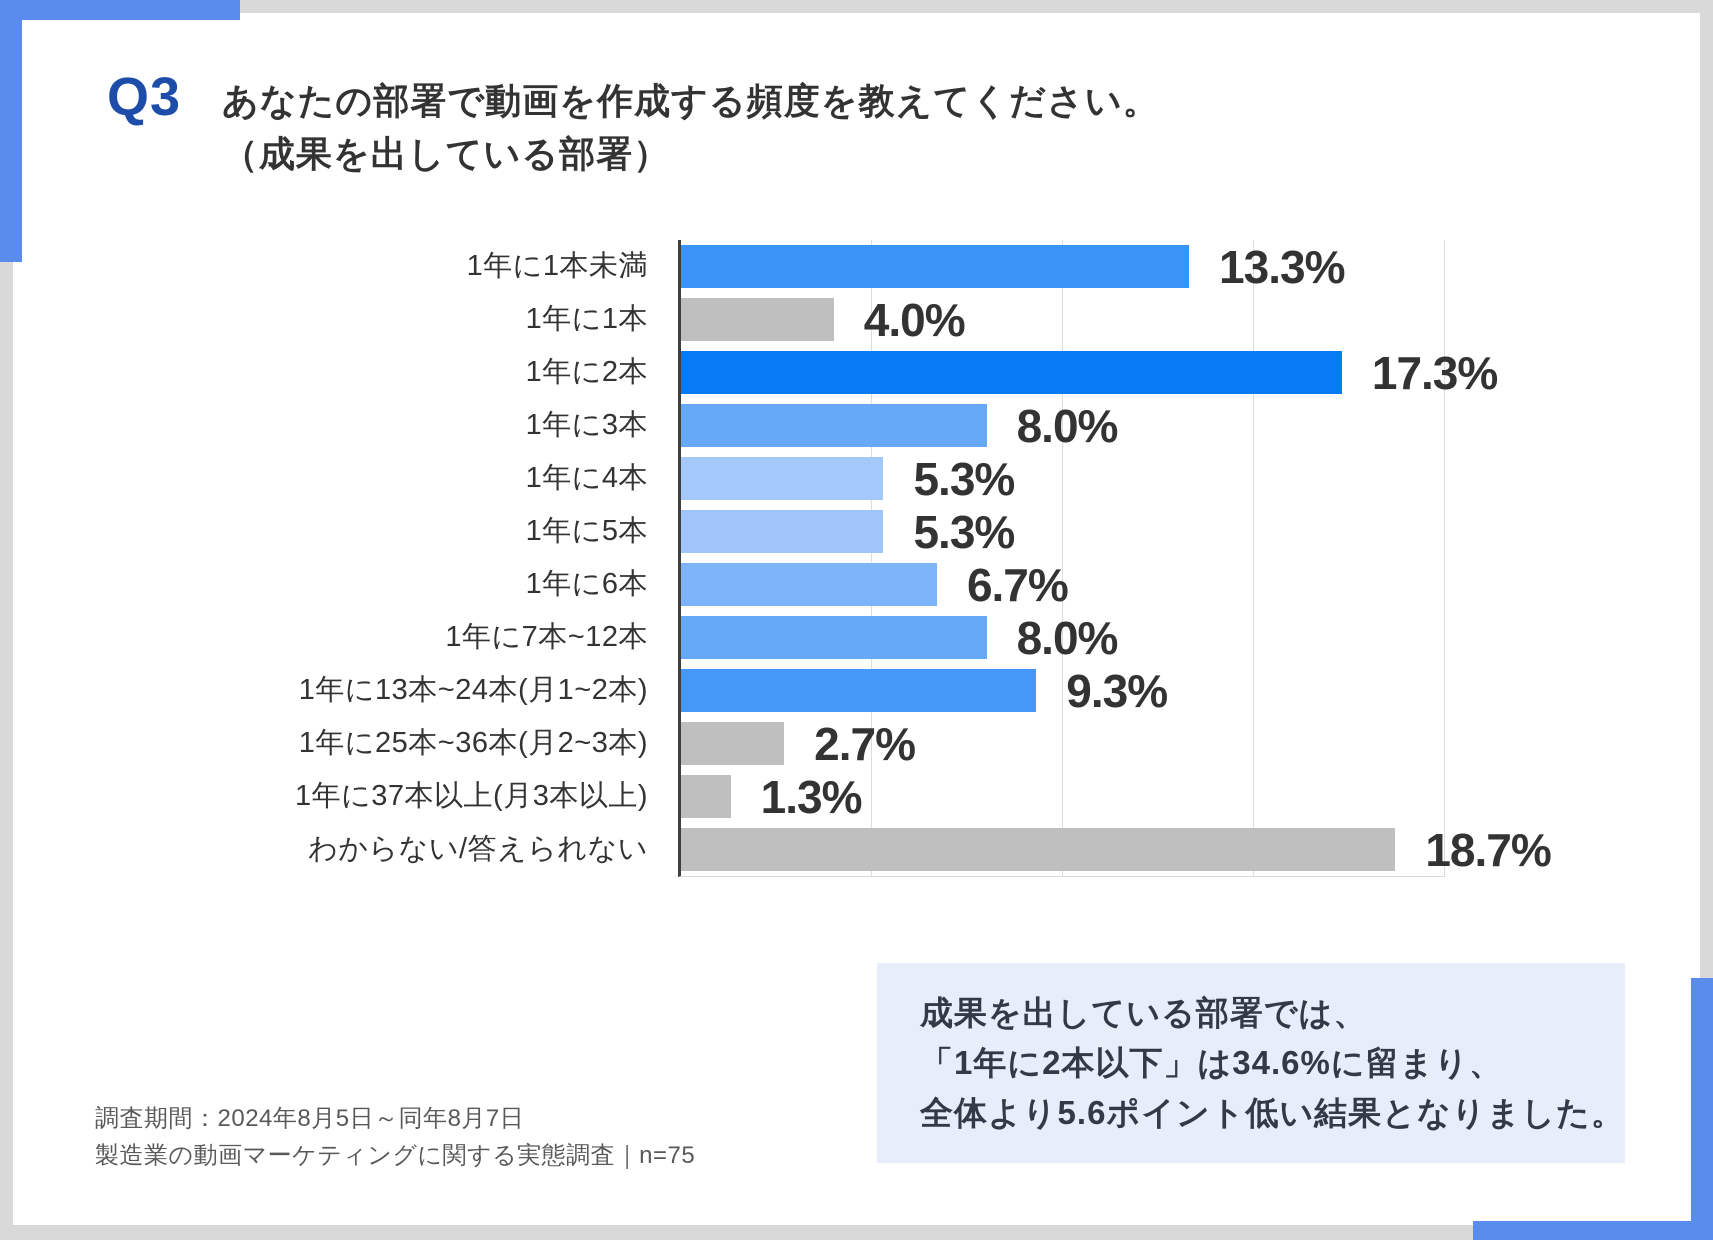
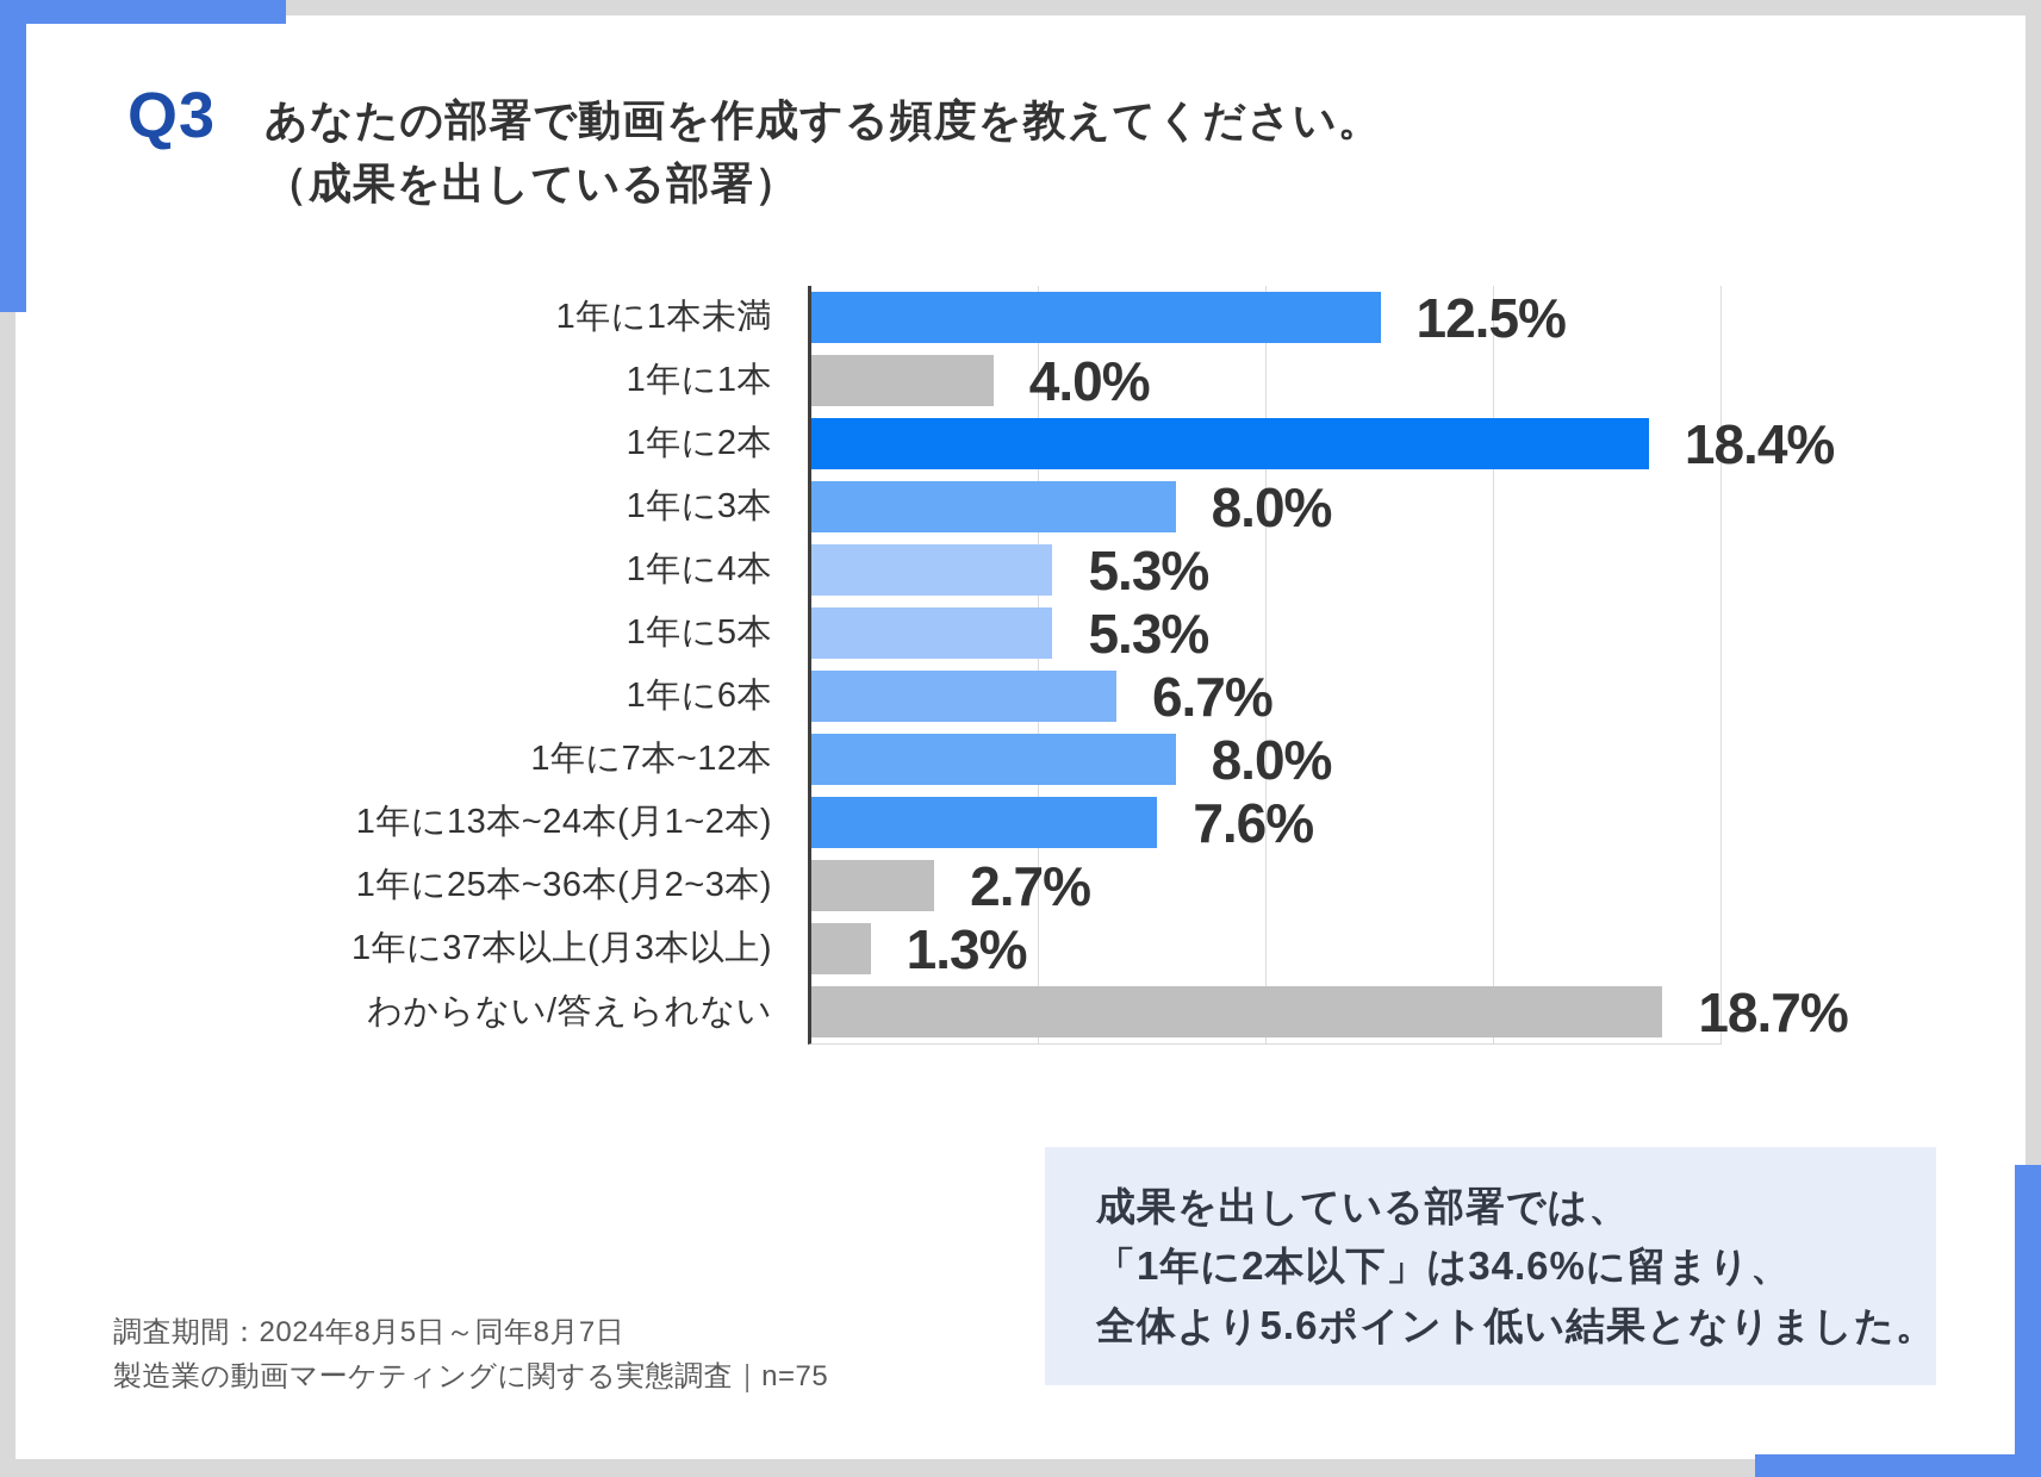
1年に1本未満: 13.3% -> 12.5%
1年に2本: 17.3% -> 18.4%
1年に13本~24本(月1~2本): 9.3% -> 7.6%
